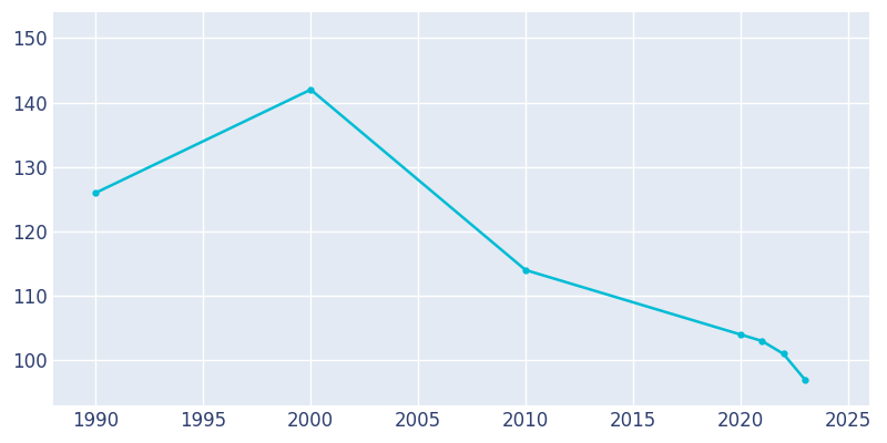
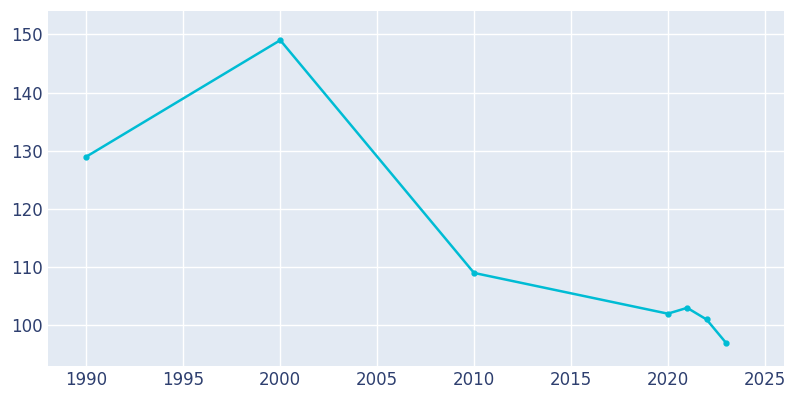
1990: 126 -> 129
2000: 142 -> 149
2010: 114 -> 109
2020: 104 -> 102
